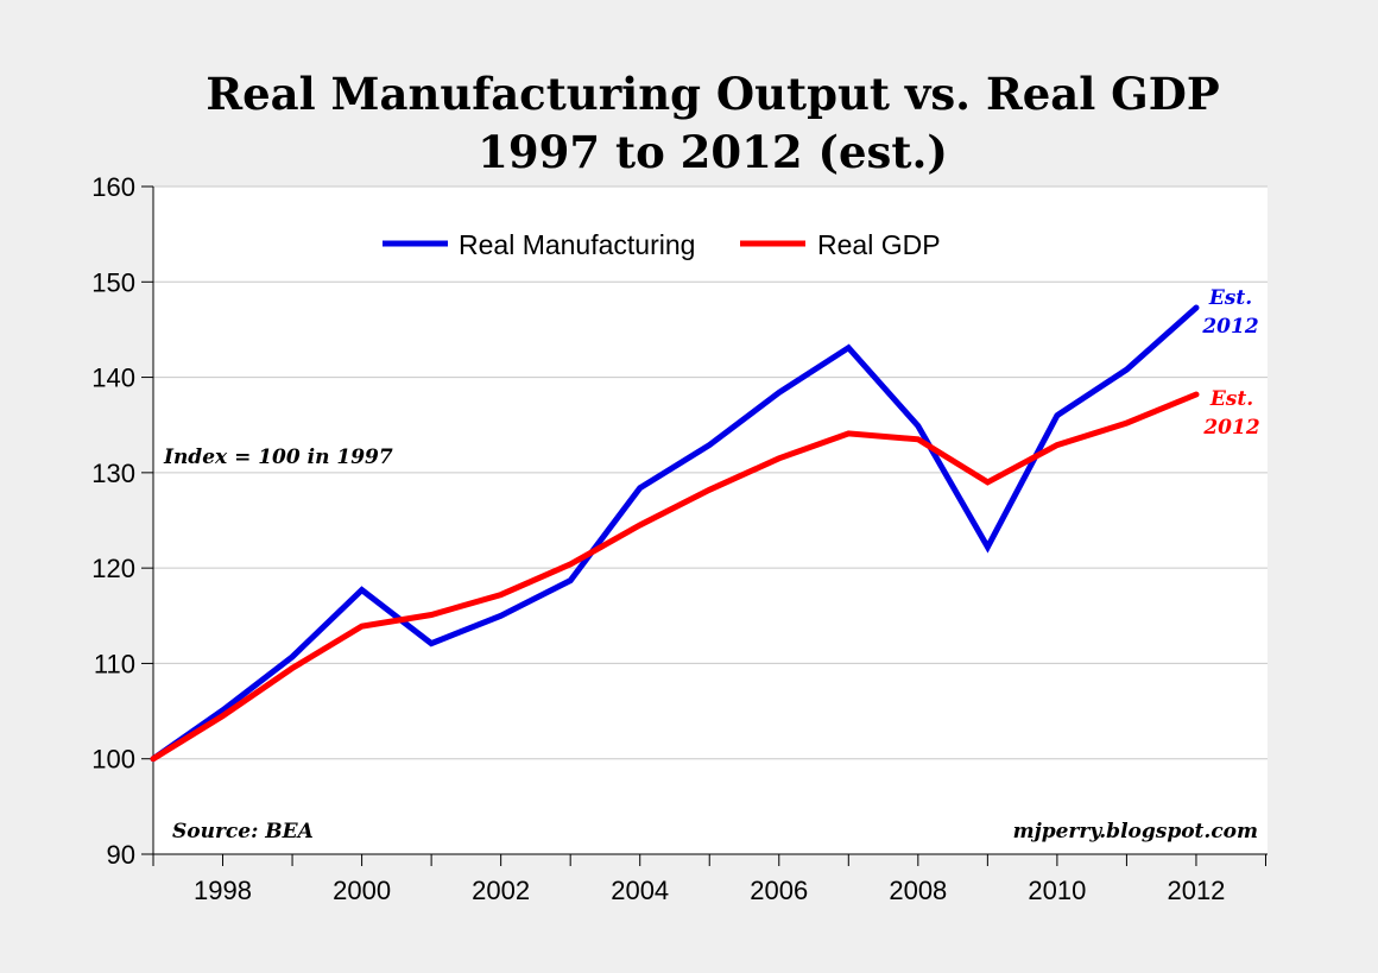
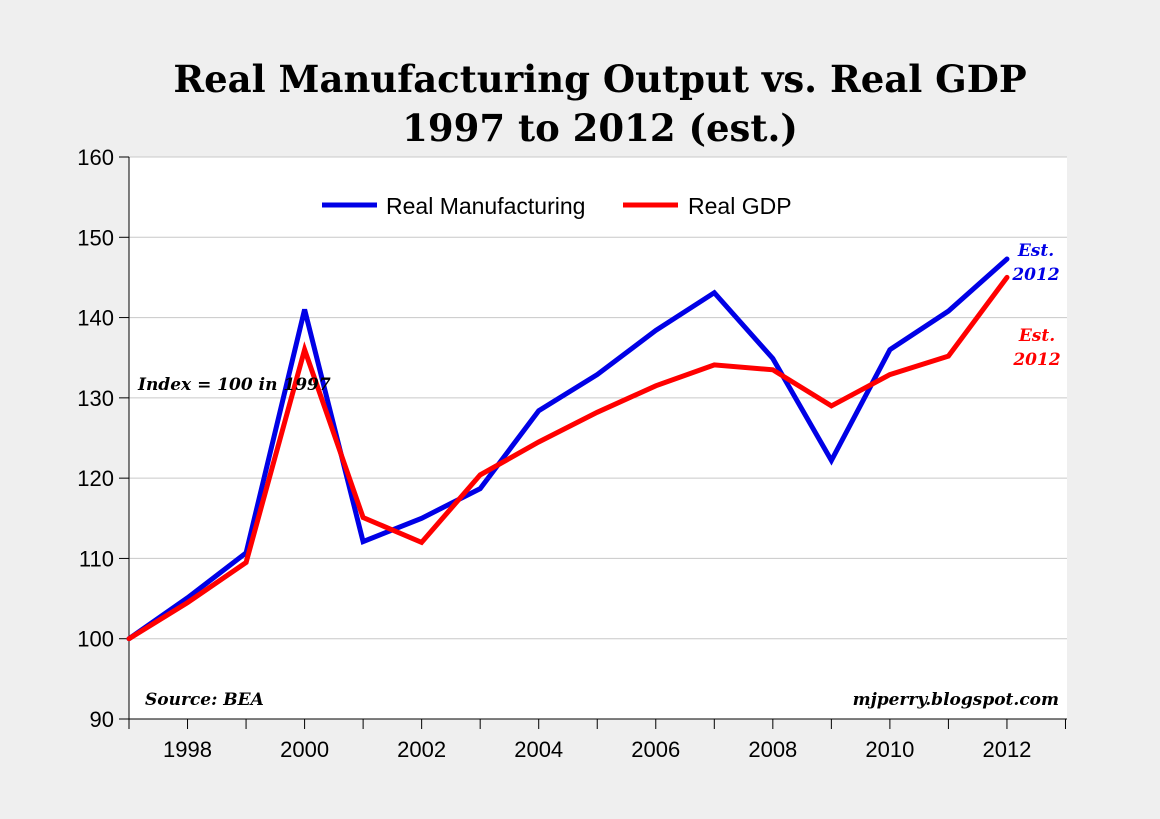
Real Manufacturing/2000: 118 -> 141
Real GDP/2000: 114 -> 136
Real GDP/2002: 117 -> 112
Real GDP/2012: 138 -> 145
